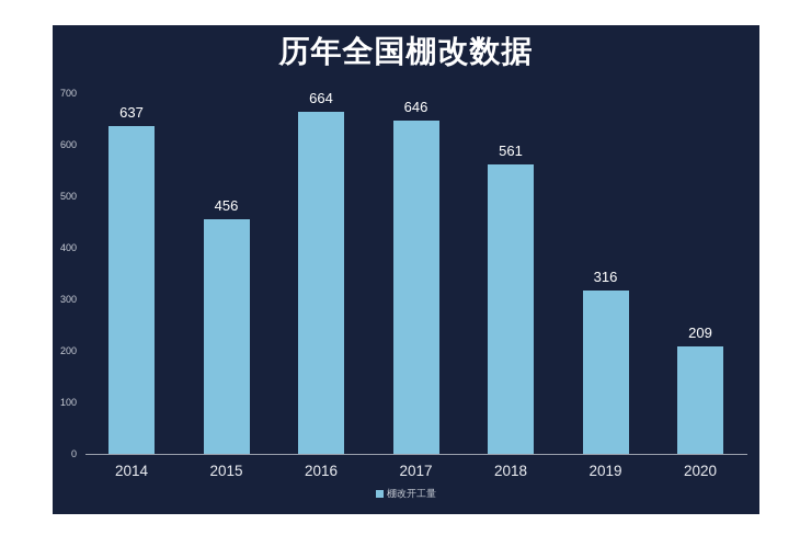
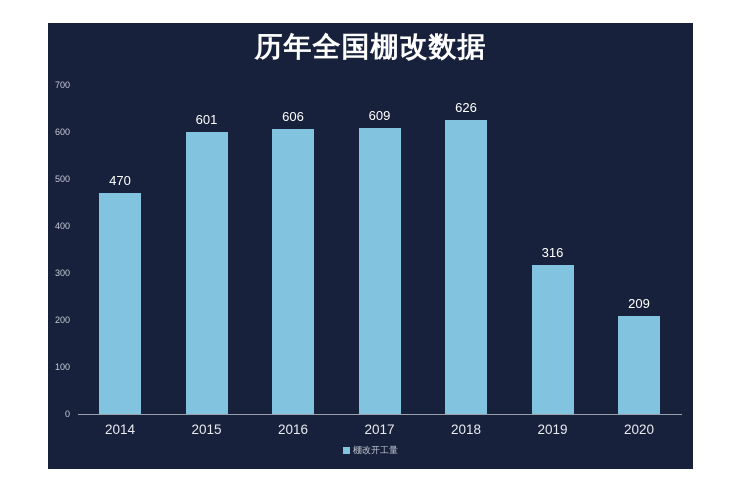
2014: 637 -> 470
2015: 456 -> 601
2016: 664 -> 606
2017: 646 -> 609
2018: 561 -> 626
